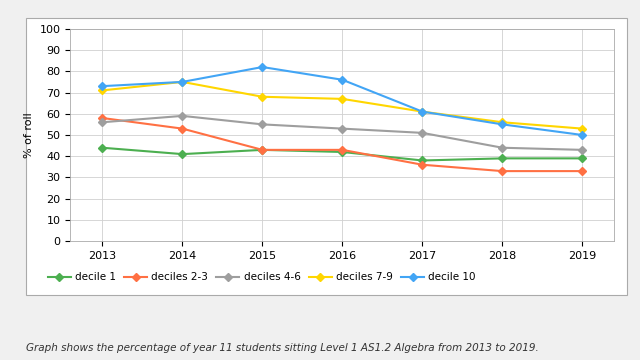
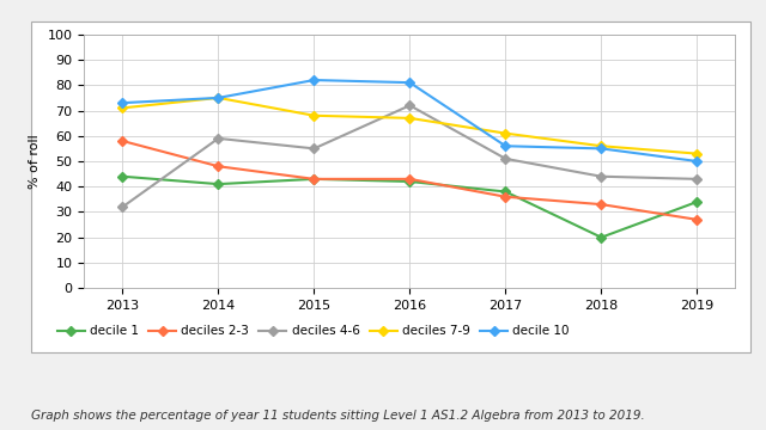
deciles 4-6/2013: 56 -> 32
deciles 2-3/2014: 53 -> 48
deciles 4-6/2016: 53 -> 72
decile 10/2016: 76 -> 81
decile 10/2017: 61 -> 56
decile 1/2018: 39 -> 20
decile 1/2019: 39 -> 34
deciles 2-3/2019: 33 -> 27
